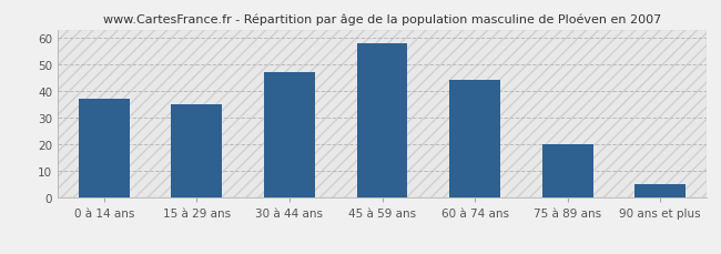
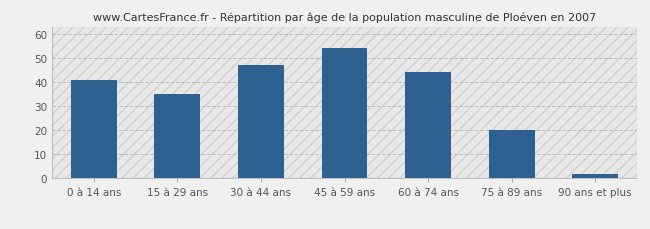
0 à 14 ans: 37 -> 41
45 à 59 ans: 58 -> 54
90 ans et plus: 5 -> 2
